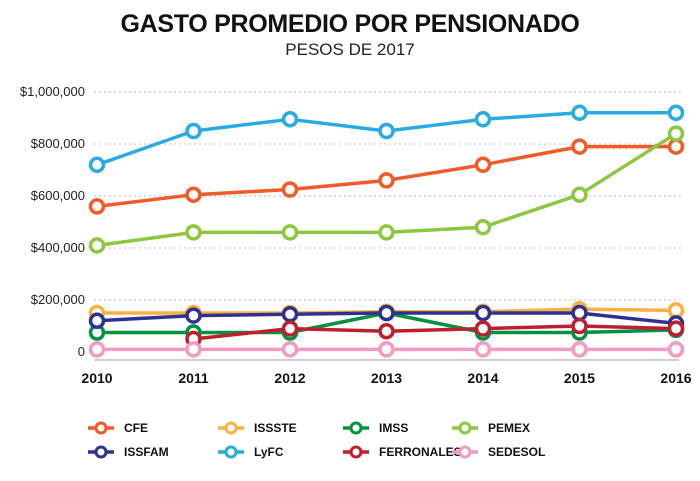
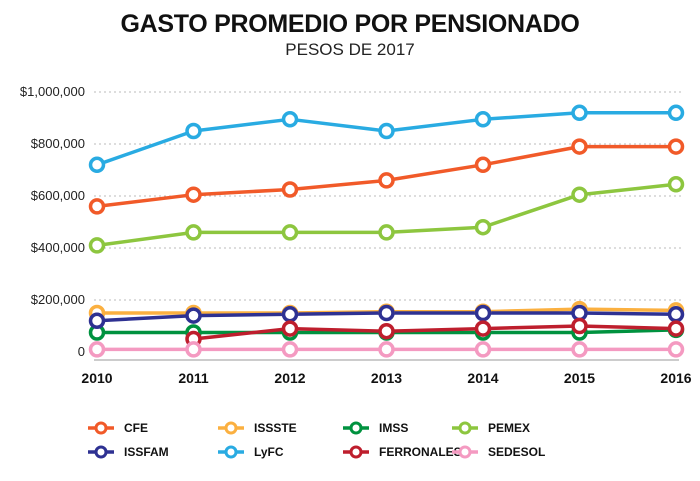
IMSS/2013: $150000 -> $80000
PEMEX/2016: $840000 -> $640000
ISSFAM/2016: $110000 -> $140000
